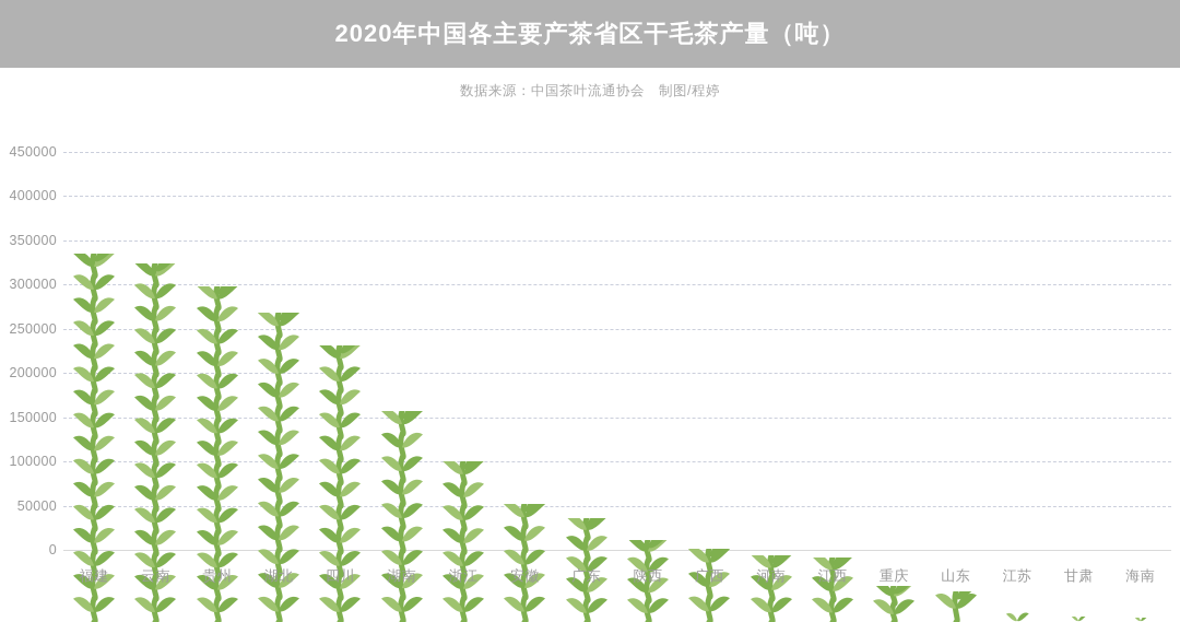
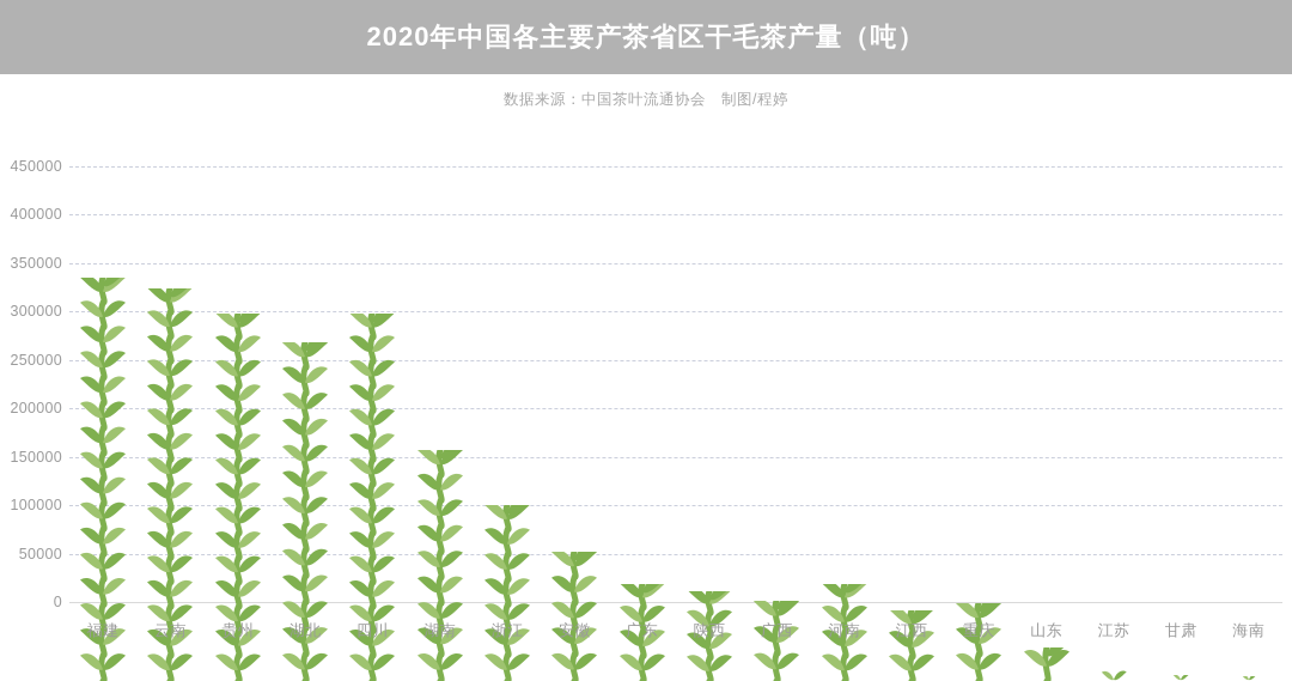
四川: 310000 -> 380000
广东: 120000 -> 100000
河南: 80000 -> 100000
重庆: 40000 -> 80000
